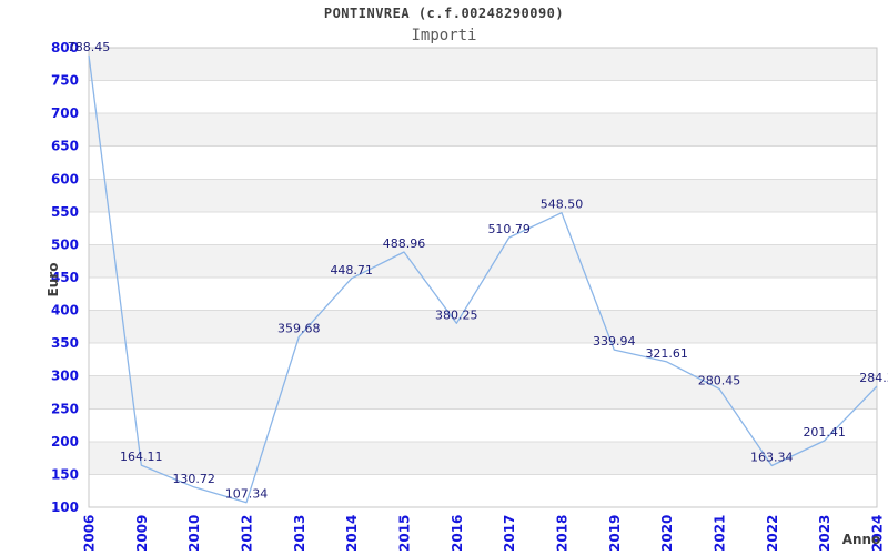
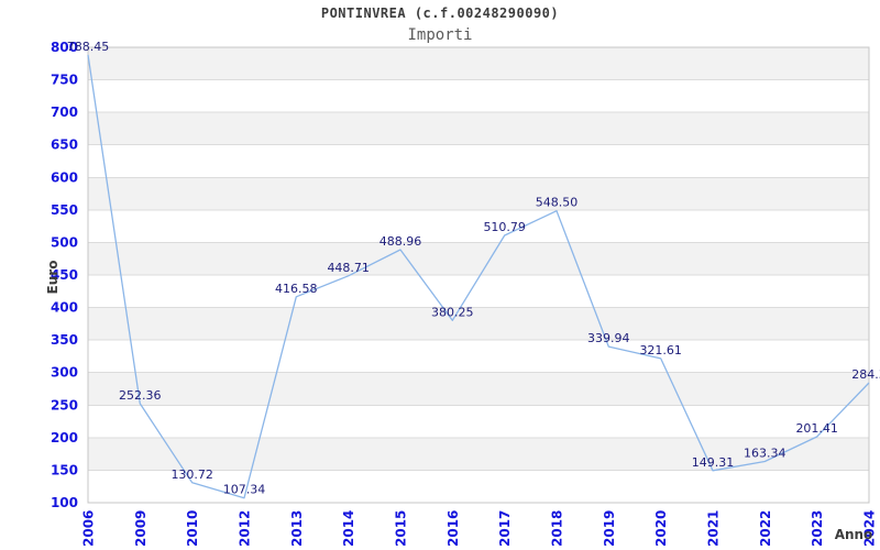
2009: 164.11 -> 252.36
2013: 359.68 -> 416.58
2021: 280.45 -> 149.31
